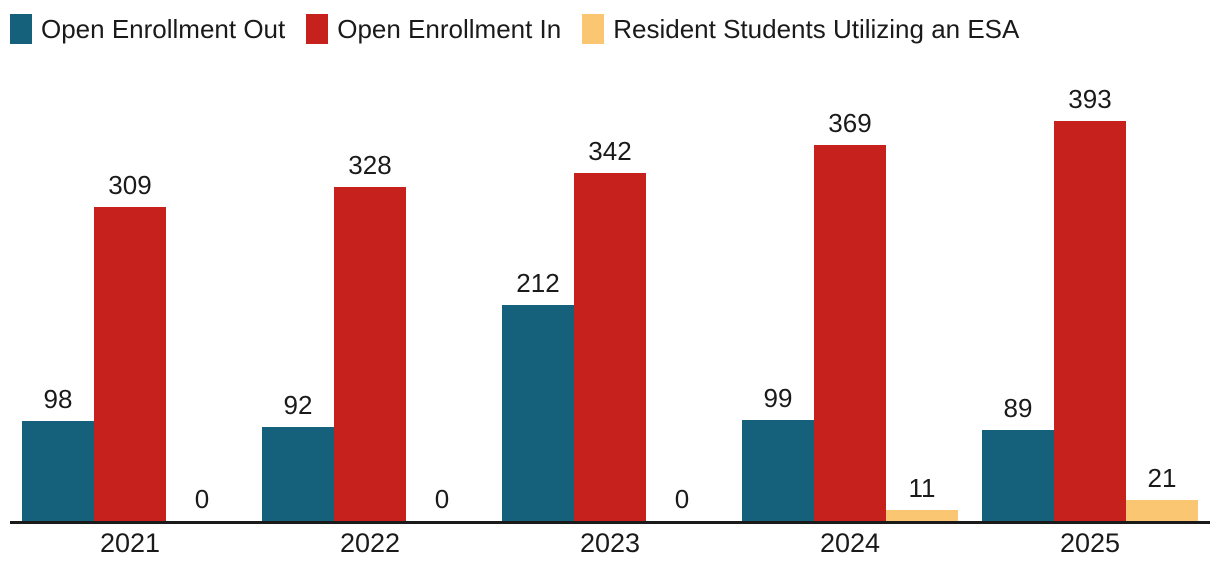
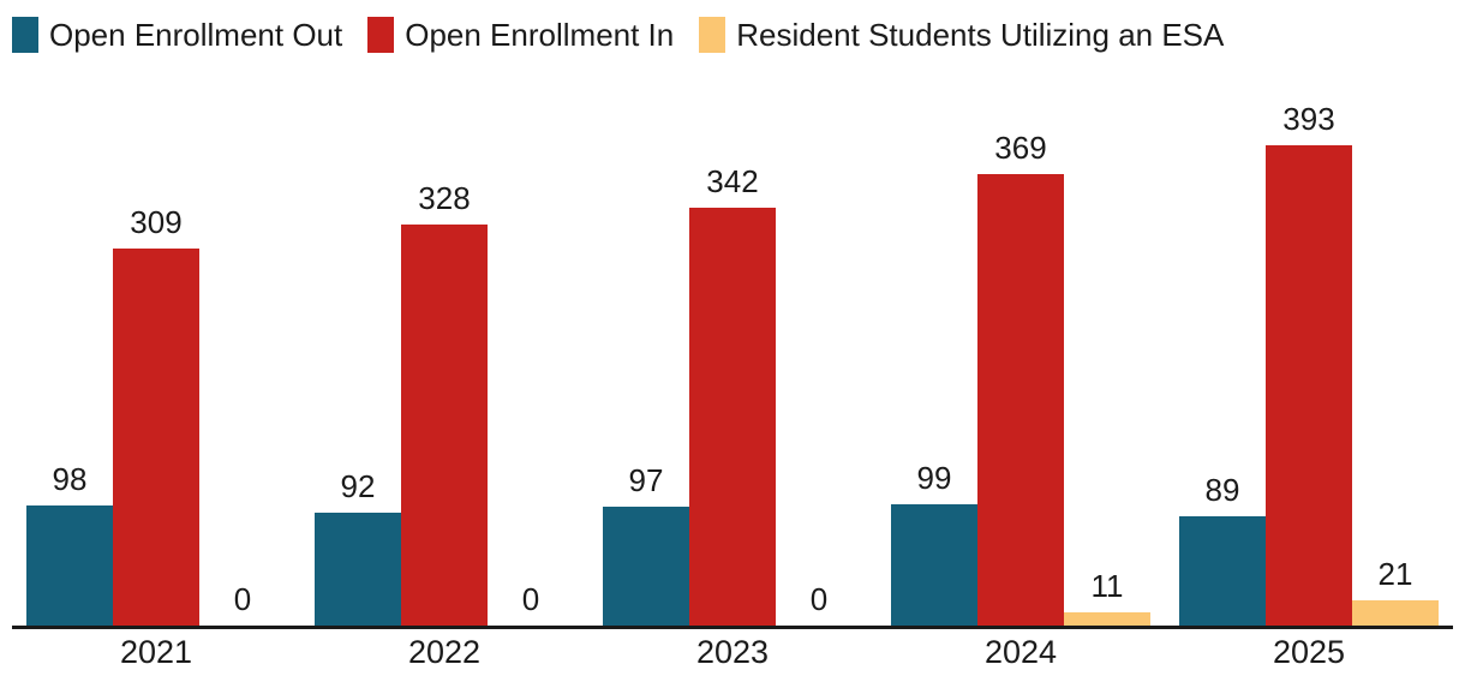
Open Enrollment Out/2023: 212 -> 97
